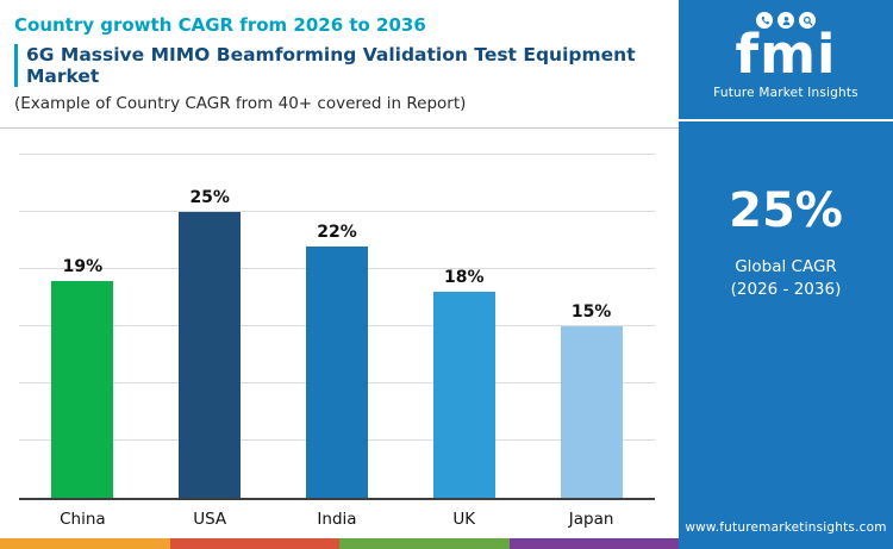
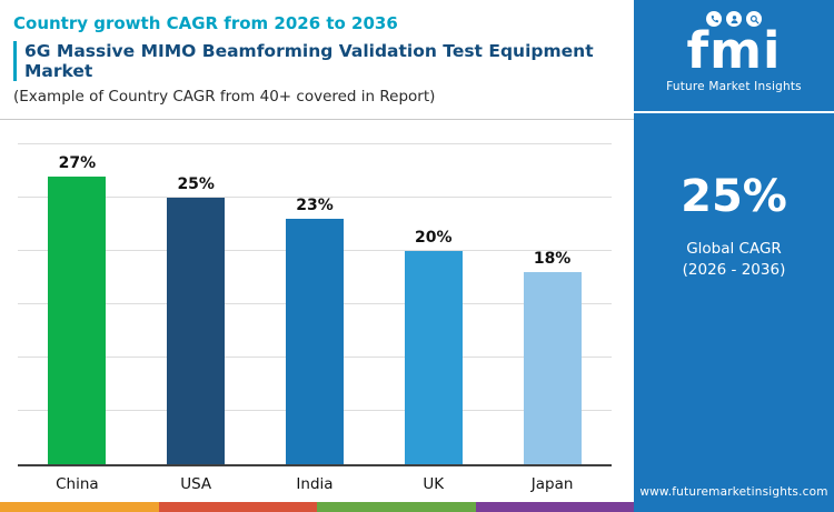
China: 19% -> 27%
India: 22% -> 23%
UK: 18% -> 20%
Japan: 15% -> 18%
